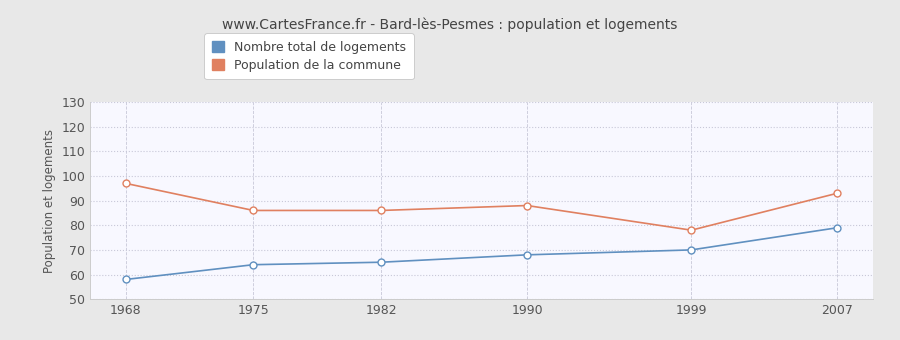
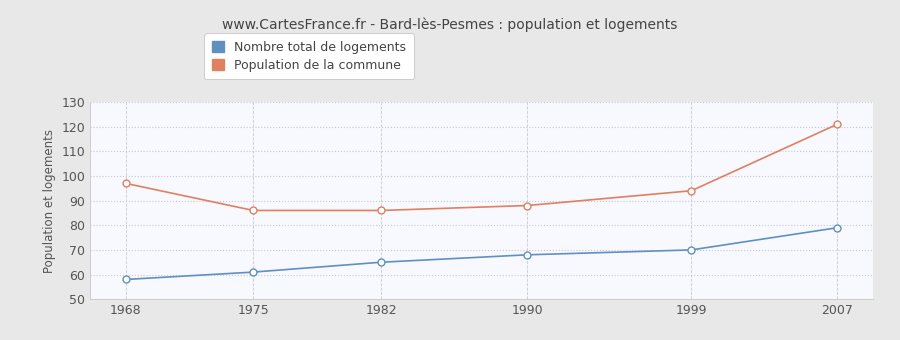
Nombre total de logements/1975: 64 -> 61
Population de la commune/1999: 78 -> 94
Population de la commune/2007: 93 -> 121
